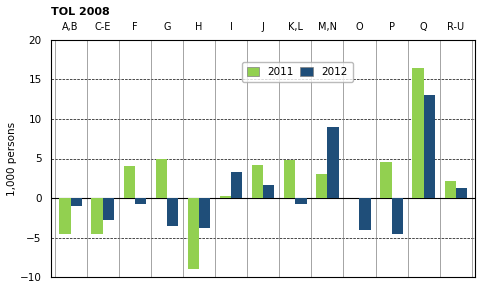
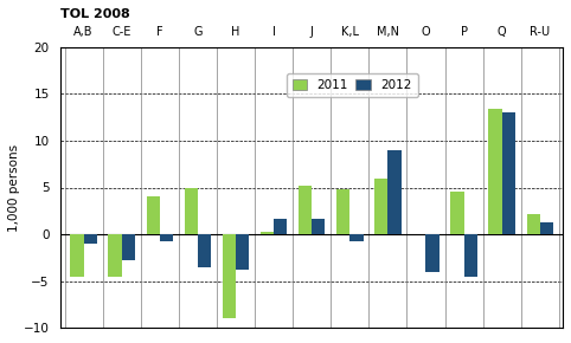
2012/I: 3.3 -> 1.6
2011/J: 4.2 -> 5.2
2011/M,N: 3.0 -> 6.0
2011/Q: 16.5 -> 13.4
